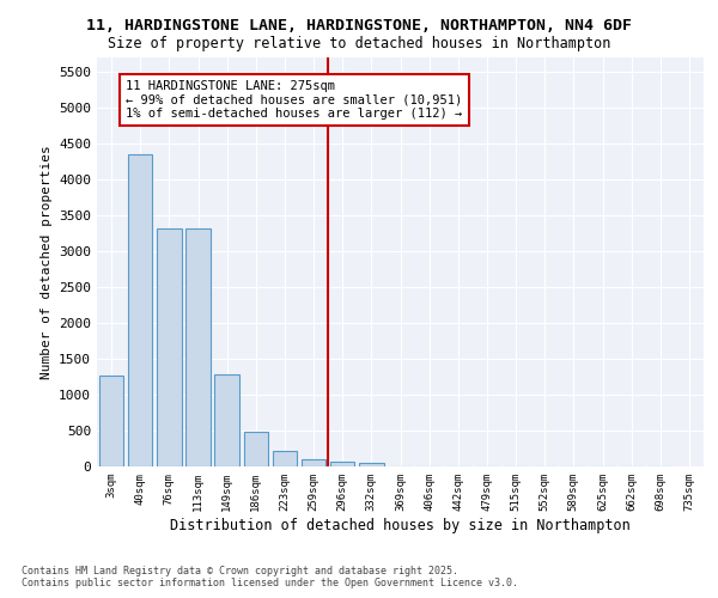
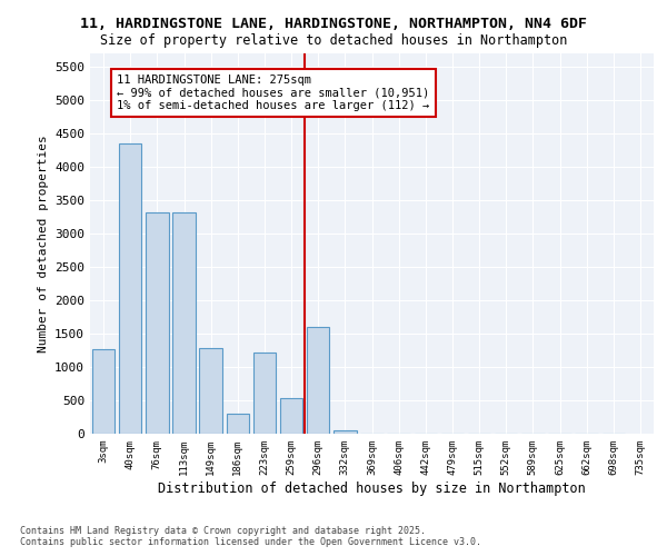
186sqm: 490 -> 300
223sqm: 210 -> 1220
259sqm: 100 -> 540
296sqm: 70 -> 1600
